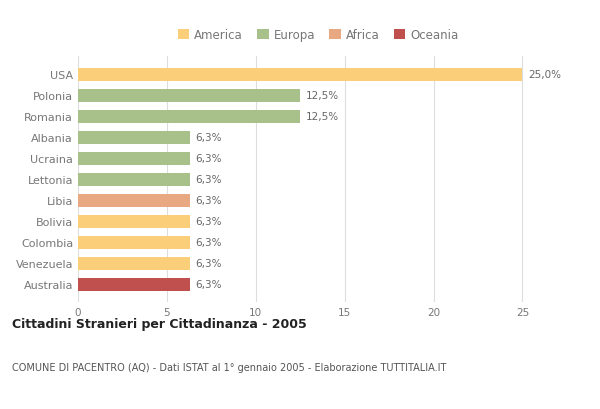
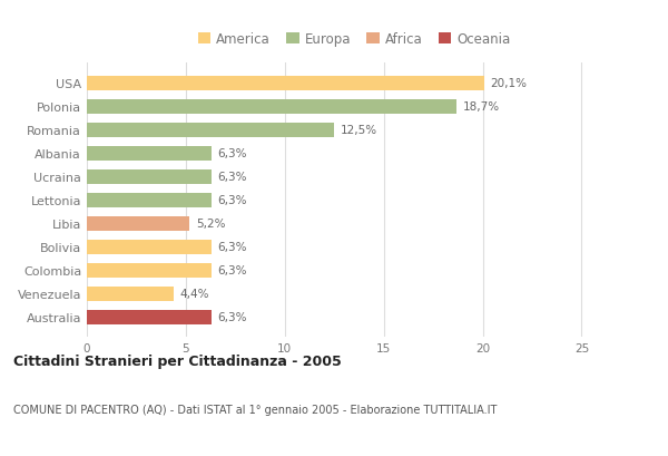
USA: 25,0% -> 20,1%
Polonia: 12,5% -> 18,7%
Libia: 6,3% -> 5,2%
Venezuela: 6,3% -> 4,4%
